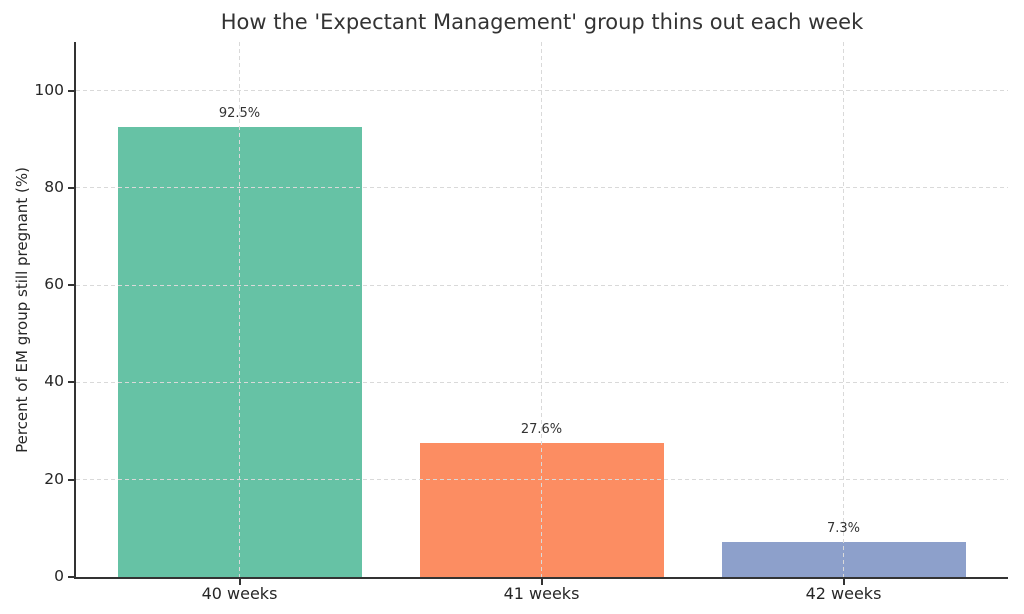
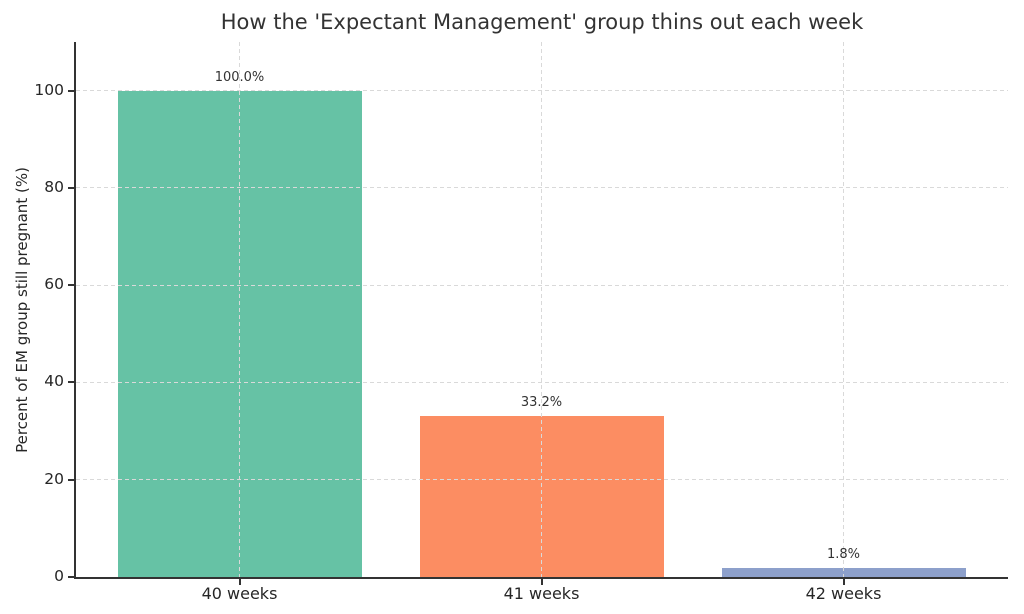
40 weeks: 92.5% -> 100.0%
41 weeks: 27.6% -> 33.2%
42 weeks: 7.3% -> 1.8%
